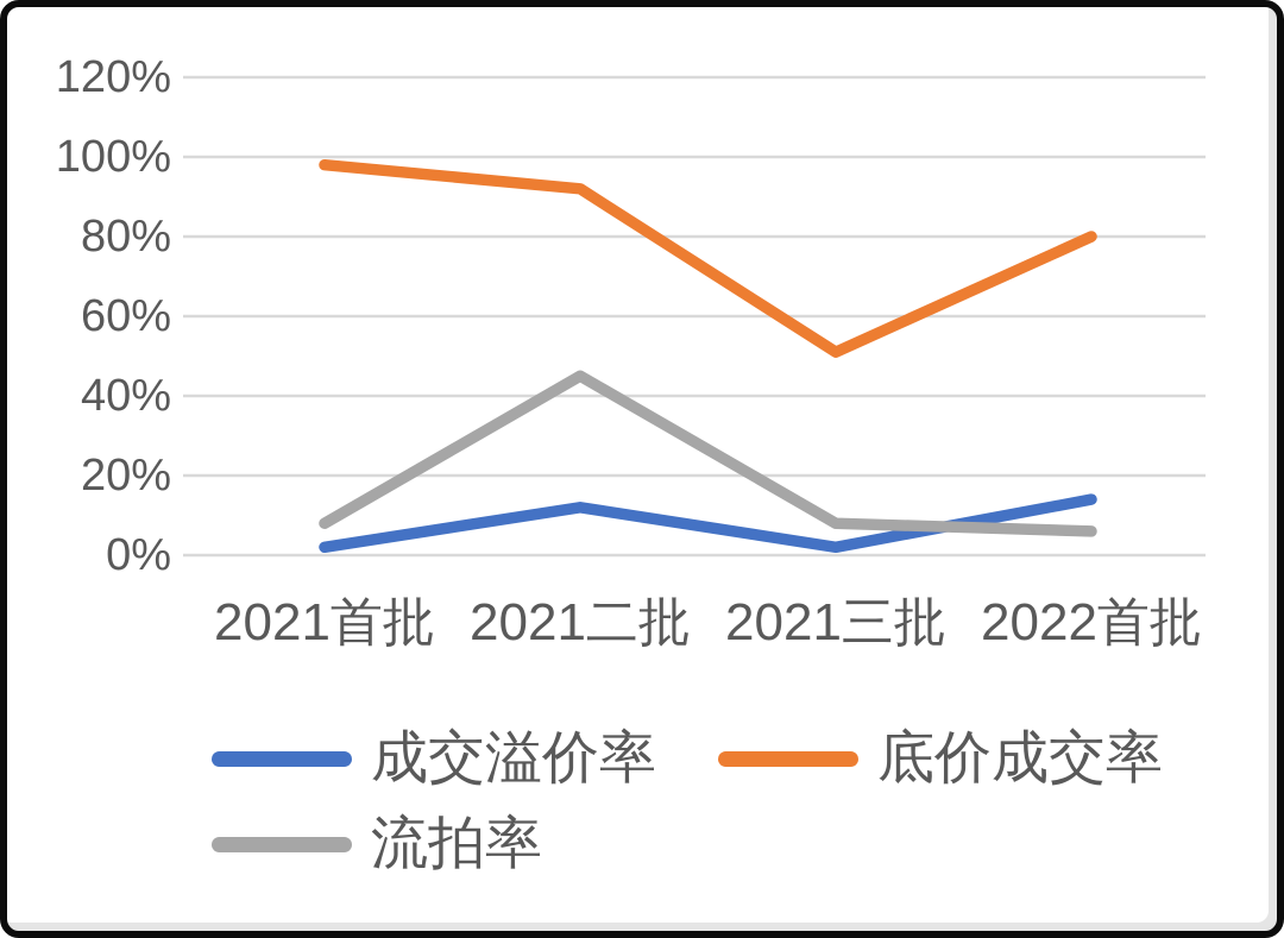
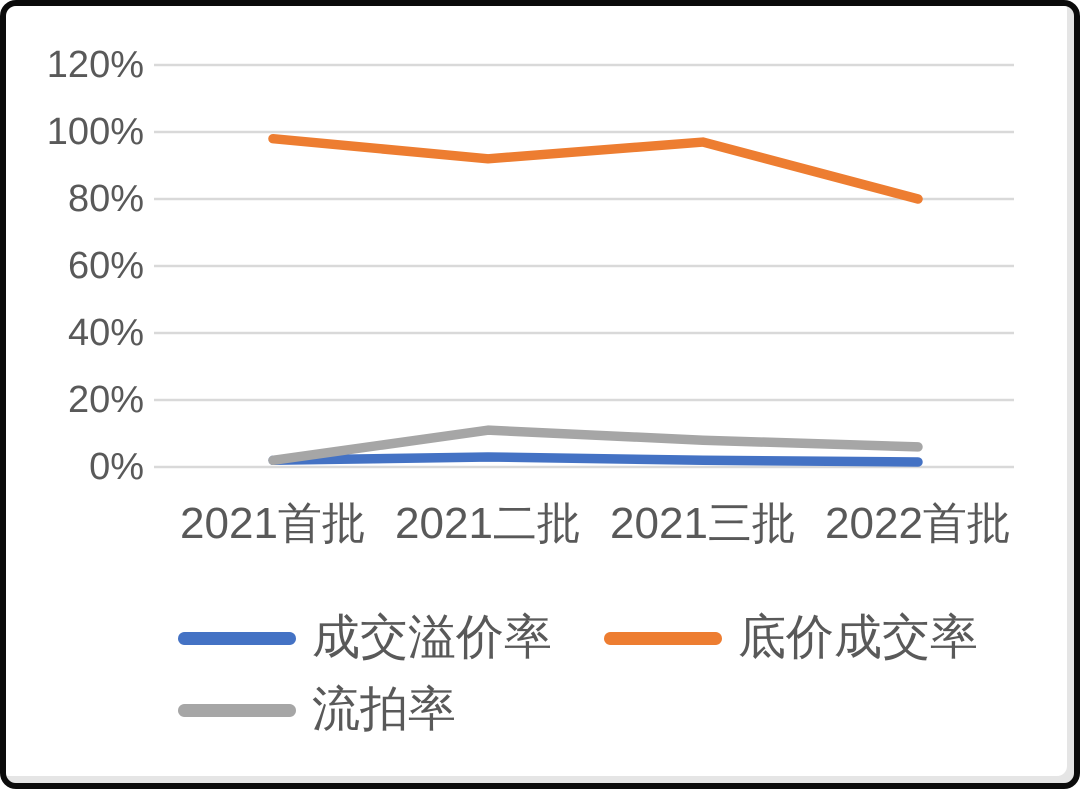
流拍率/2021首批: 8% -> 2%
成交溢价率/2021二批: 12% -> 3%
流拍率/2021二批: 45% -> 11%
底价成交率/2021三批: 51% -> 97%
成交溢价率/2022首批: 14% -> 2%
